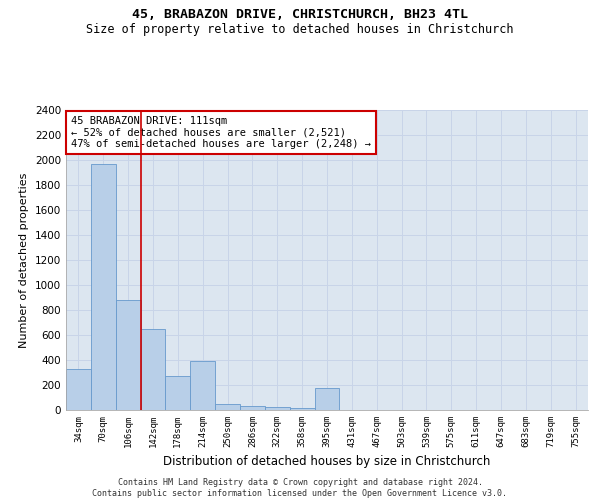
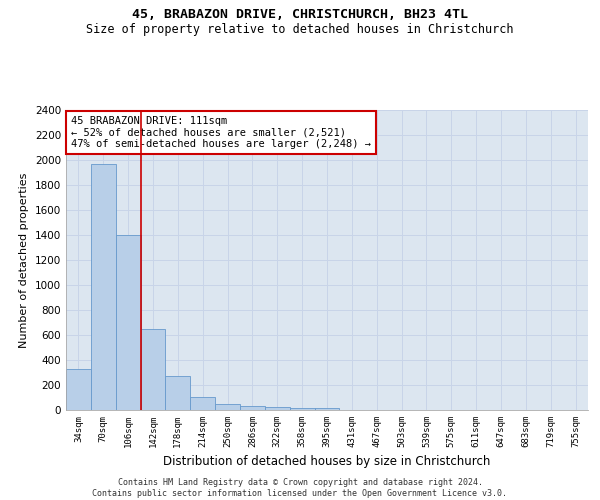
106sqm: 880 -> 1400
214sqm: 390 -> 100
395sqm: 180 -> 20
